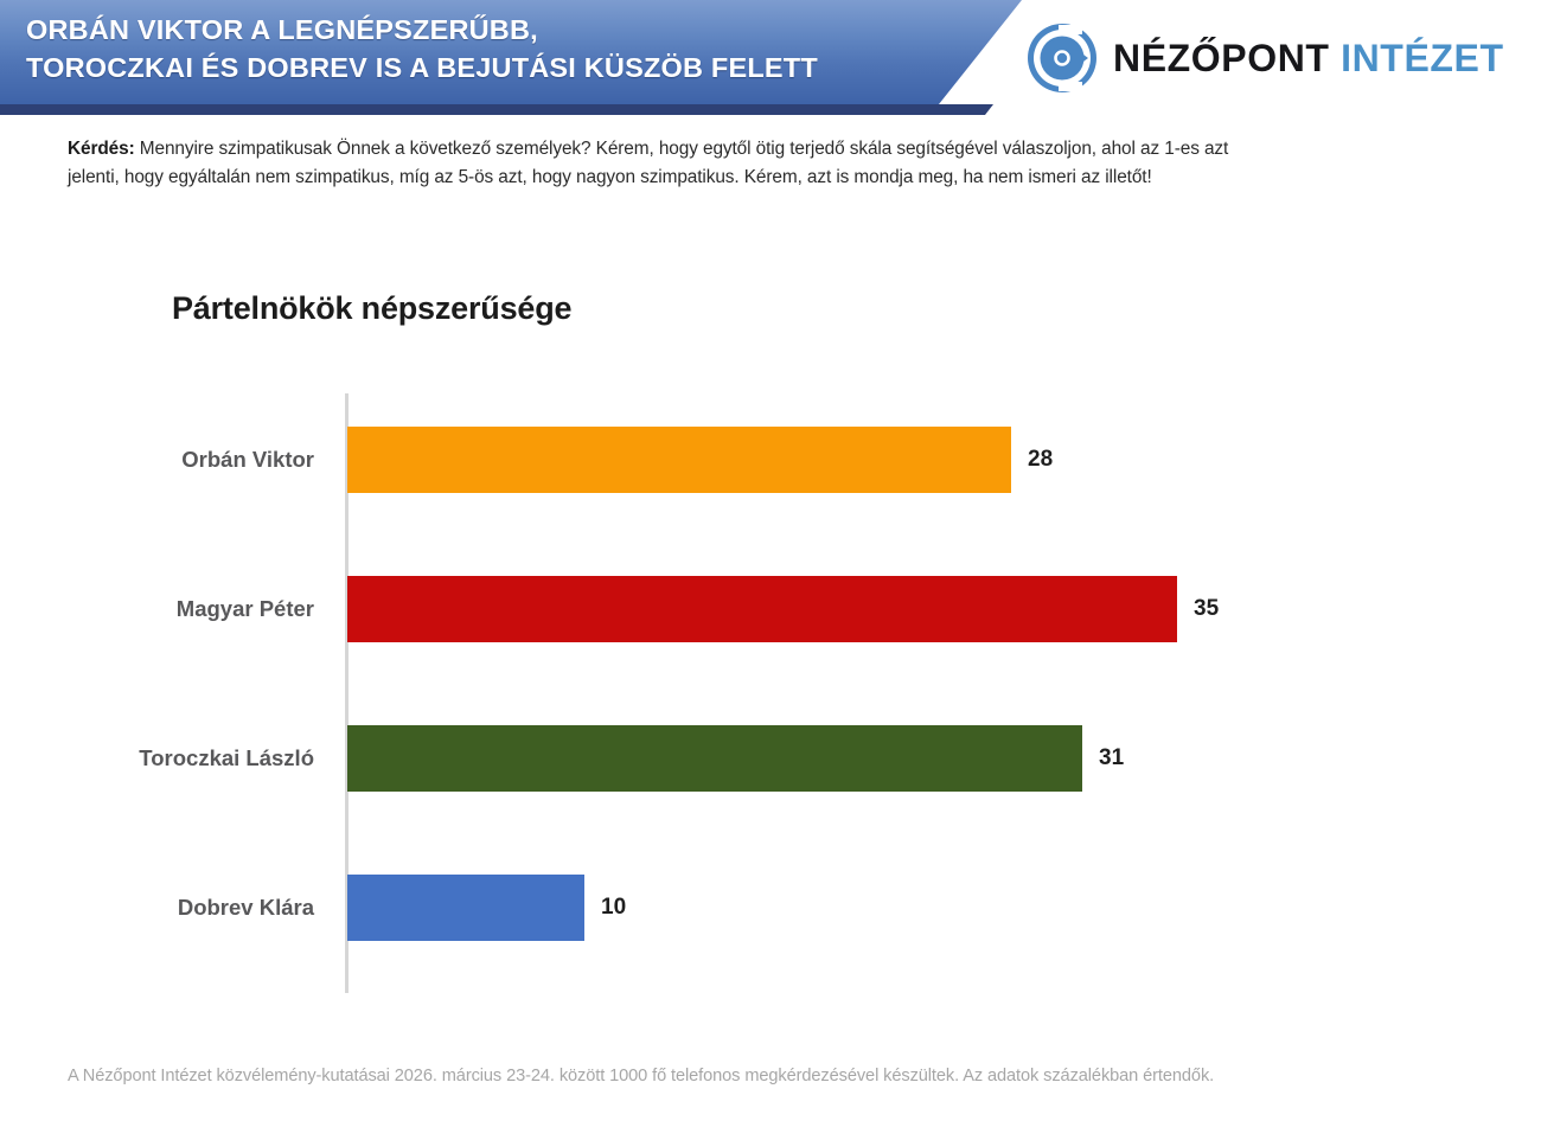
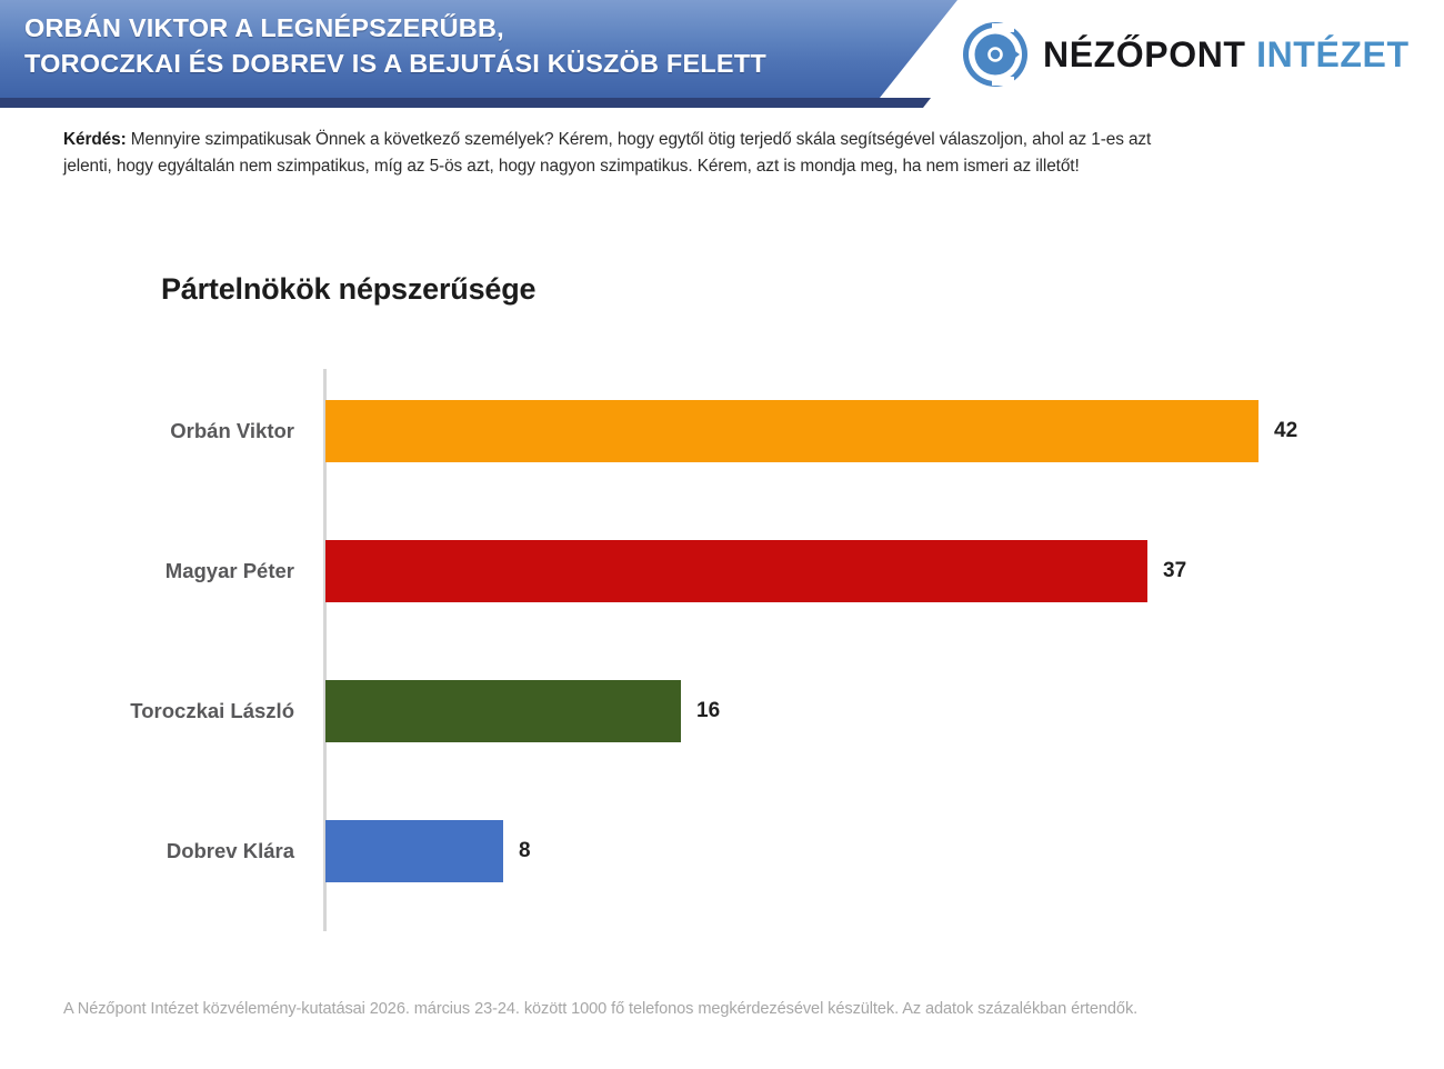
Orbán Viktor: 28 -> 42
Magyar Péter: 35 -> 37
Toroczkai László: 31 -> 16
Dobrev Klára: 10 -> 8
